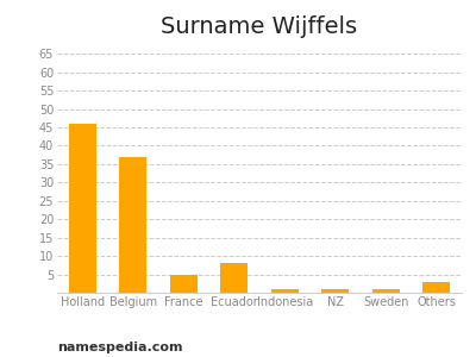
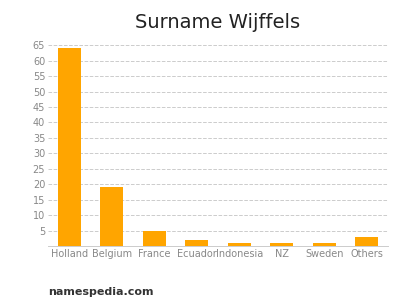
Holland: 46 -> 64
Belgium: 37 -> 19
Ecuador: 8 -> 2
